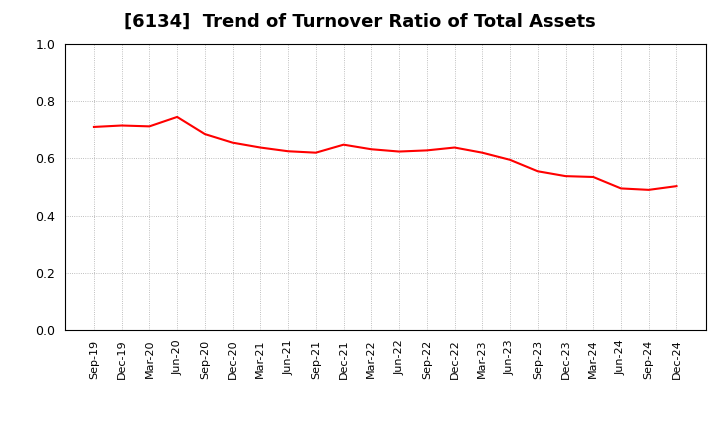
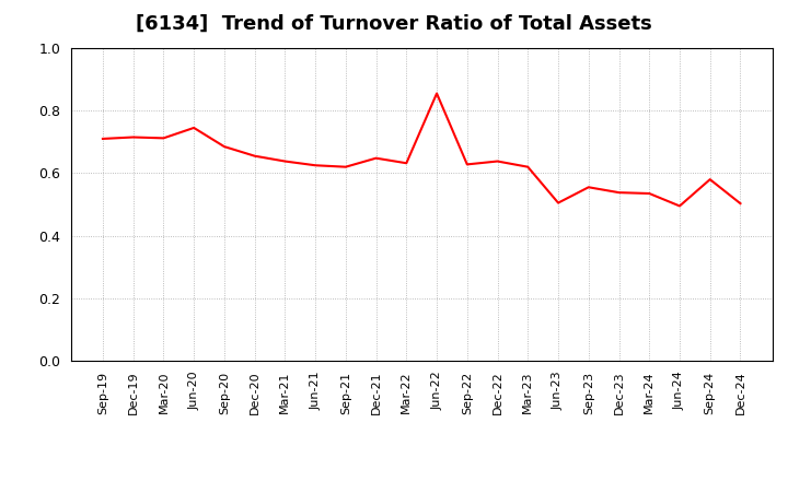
Jun-22: 0.624 -> 0.855
Jun-23: 0.595 -> 0.505
Sep-24: 0.490 -> 0.580
